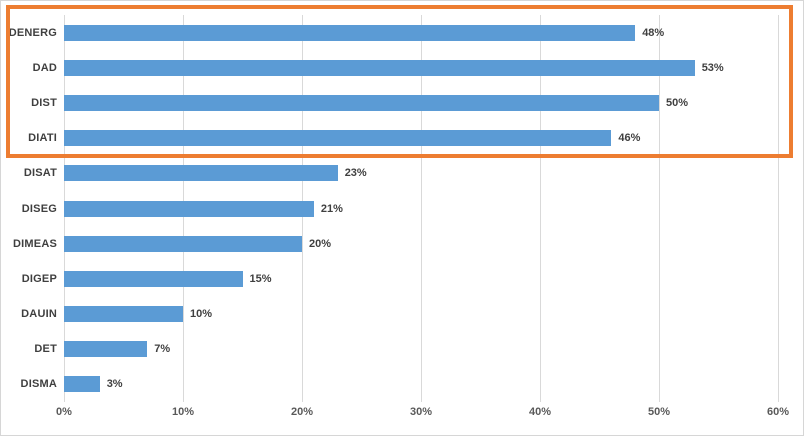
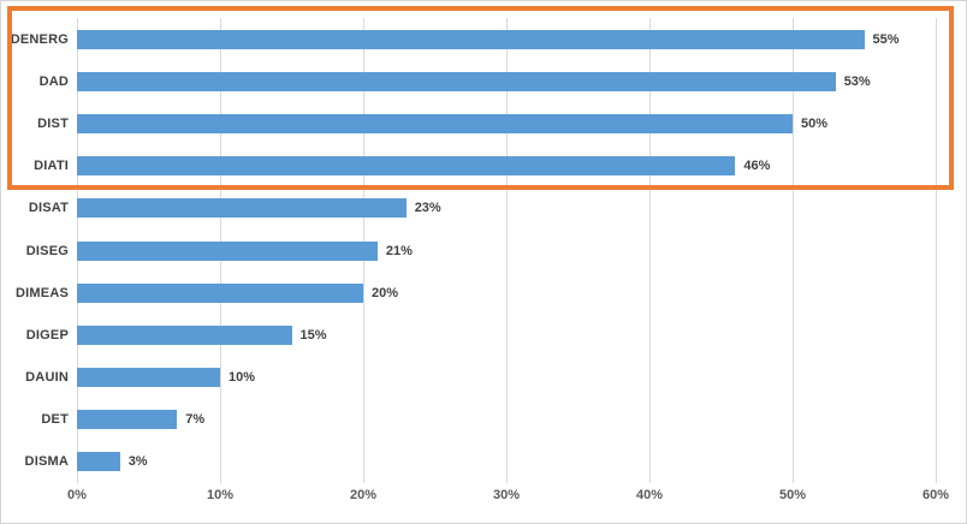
DENERG: 48% -> 55%
